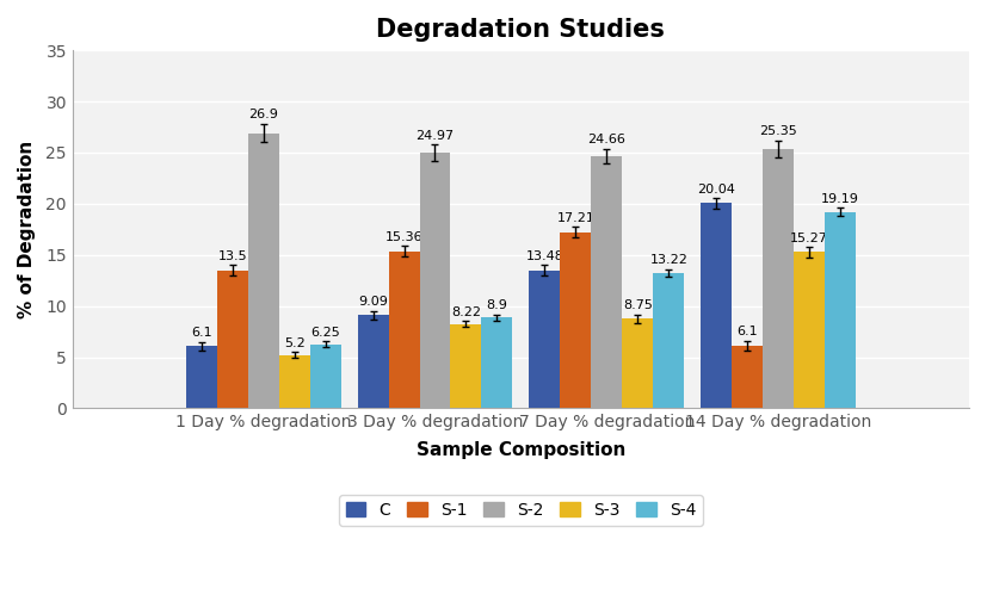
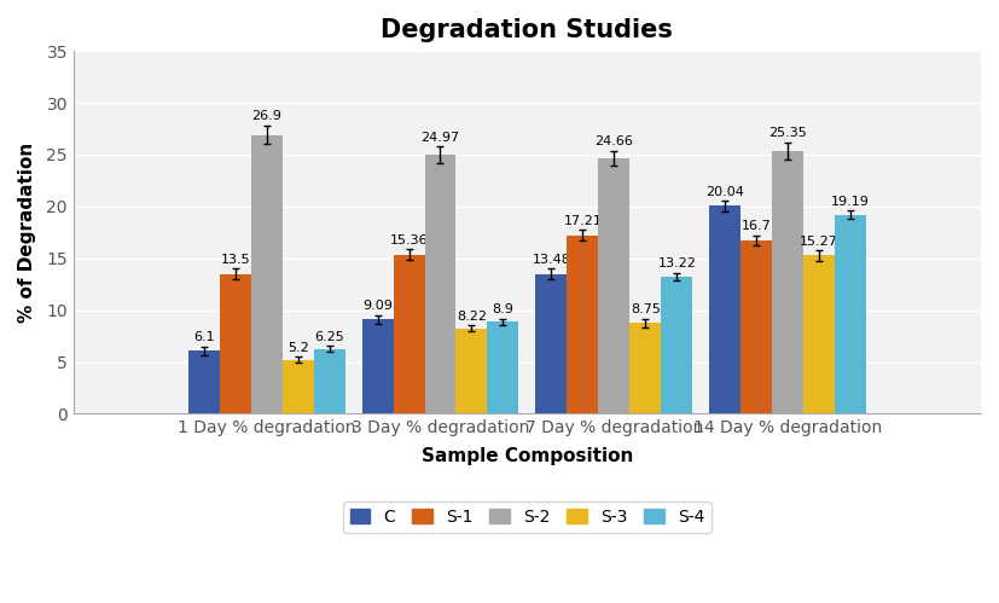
S-1/14 Day % degradation: 6.1 -> 16.7
